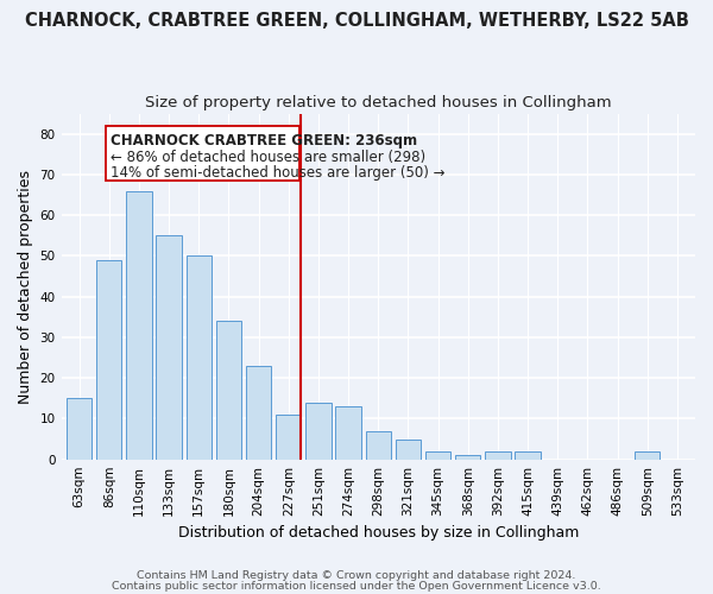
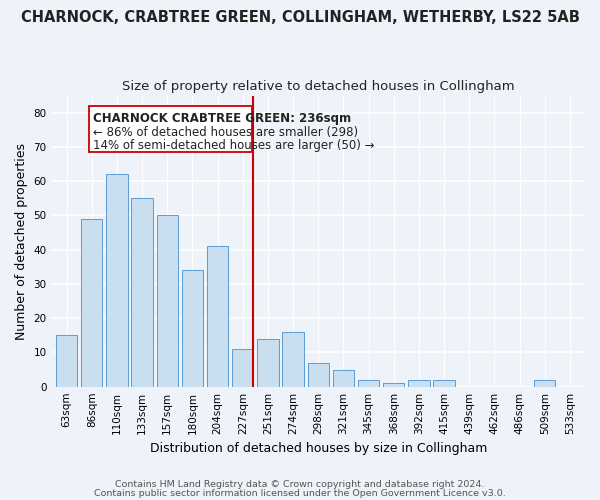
110sqm: 66 -> 62
204sqm: 23 -> 41
274sqm: 13 -> 16
